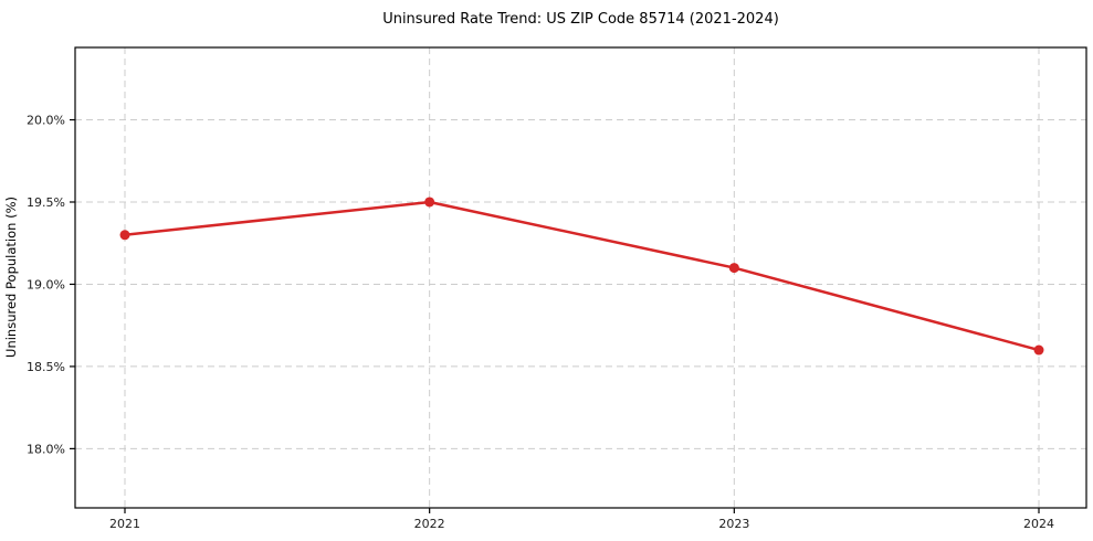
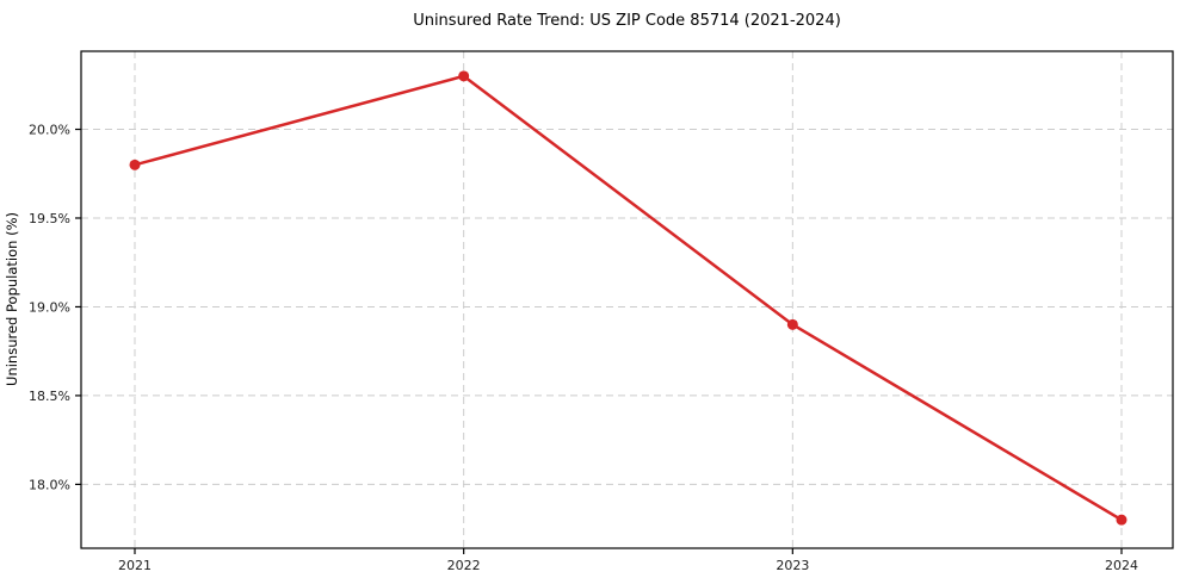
2021: 19.3% -> 19.8%
2022: 19.5% -> 20.3%
2023: 19.1% -> 18.9%
2024: 18.6% -> 17.8%
